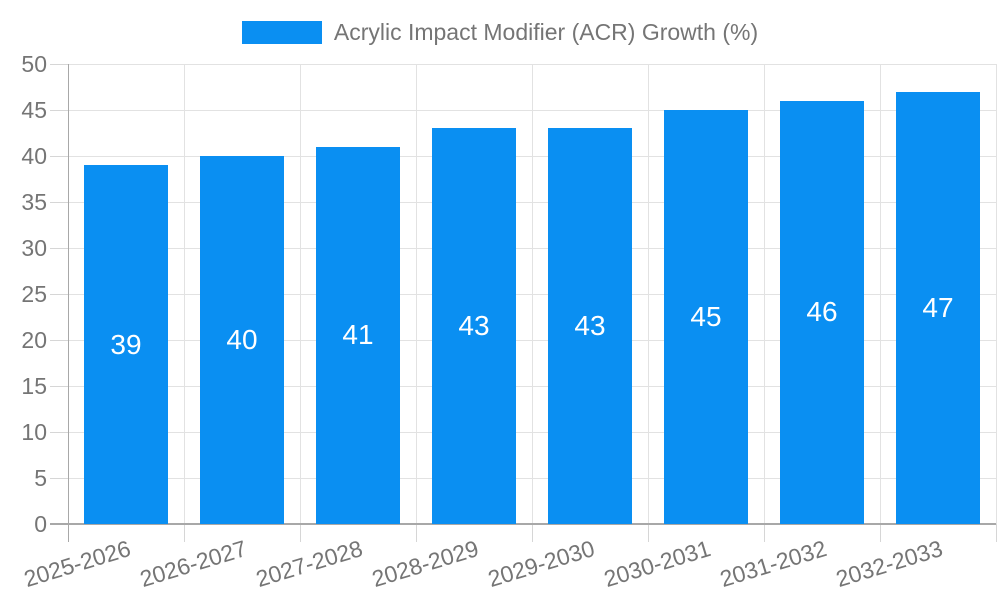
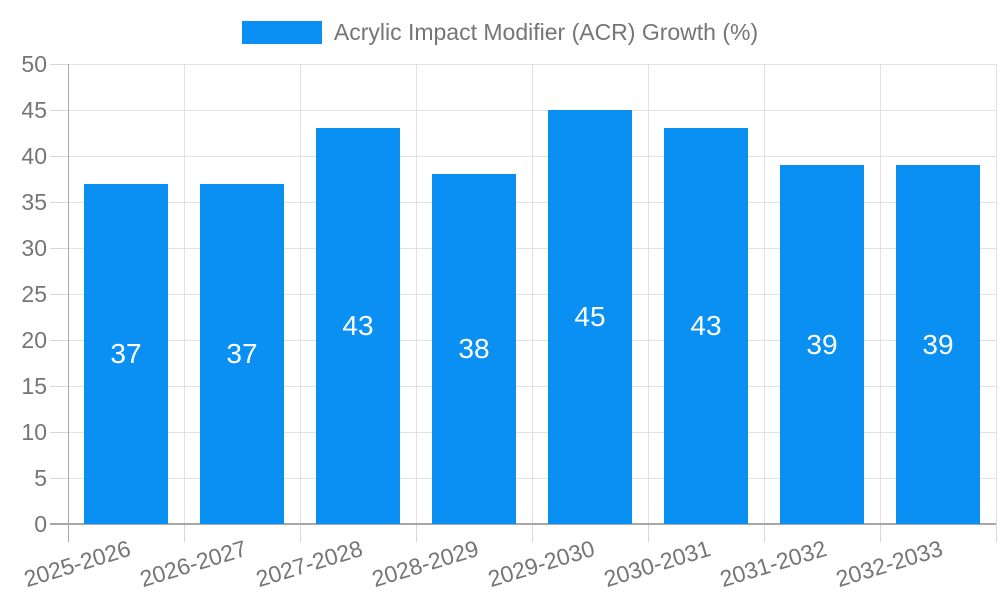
2025-2026: 39 -> 37
2026-2027: 40 -> 37
2027-2028: 41 -> 43
2028-2029: 43 -> 38
2029-2030: 43 -> 45
2030-2031: 45 -> 43
2031-2032: 46 -> 39
2032-2033: 47 -> 39
